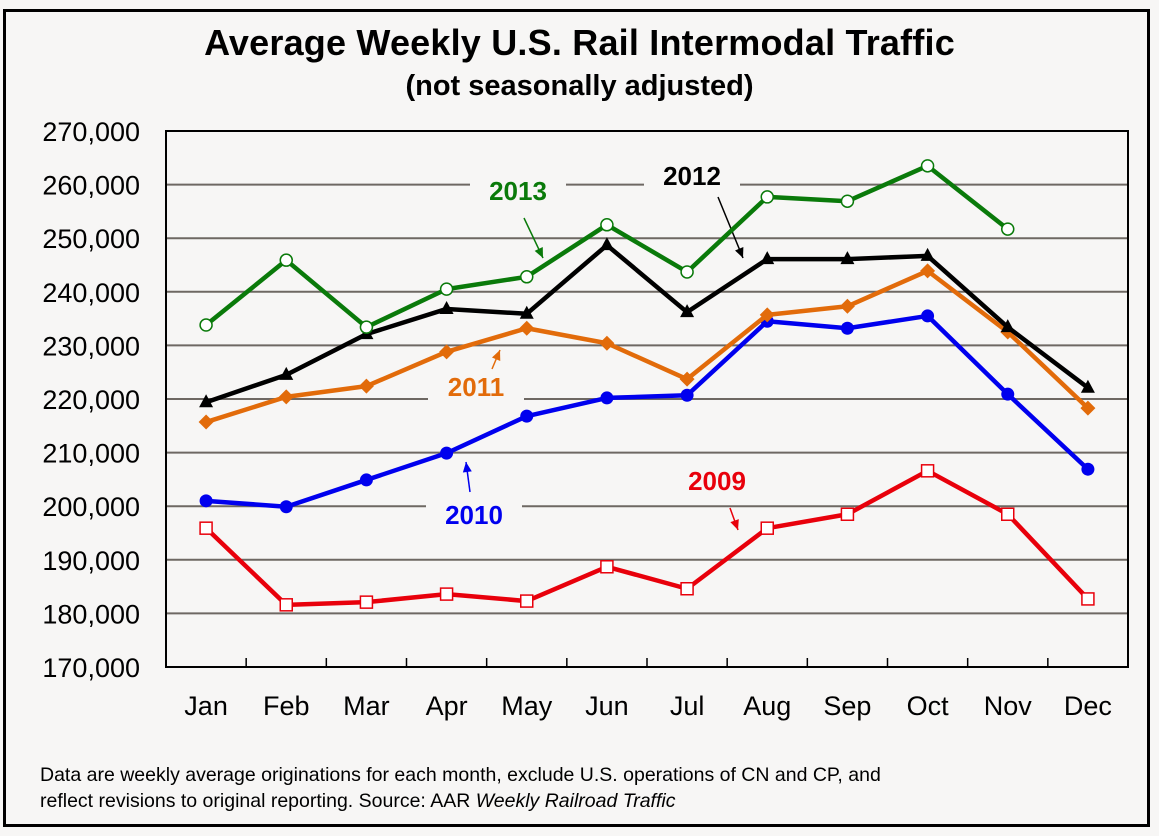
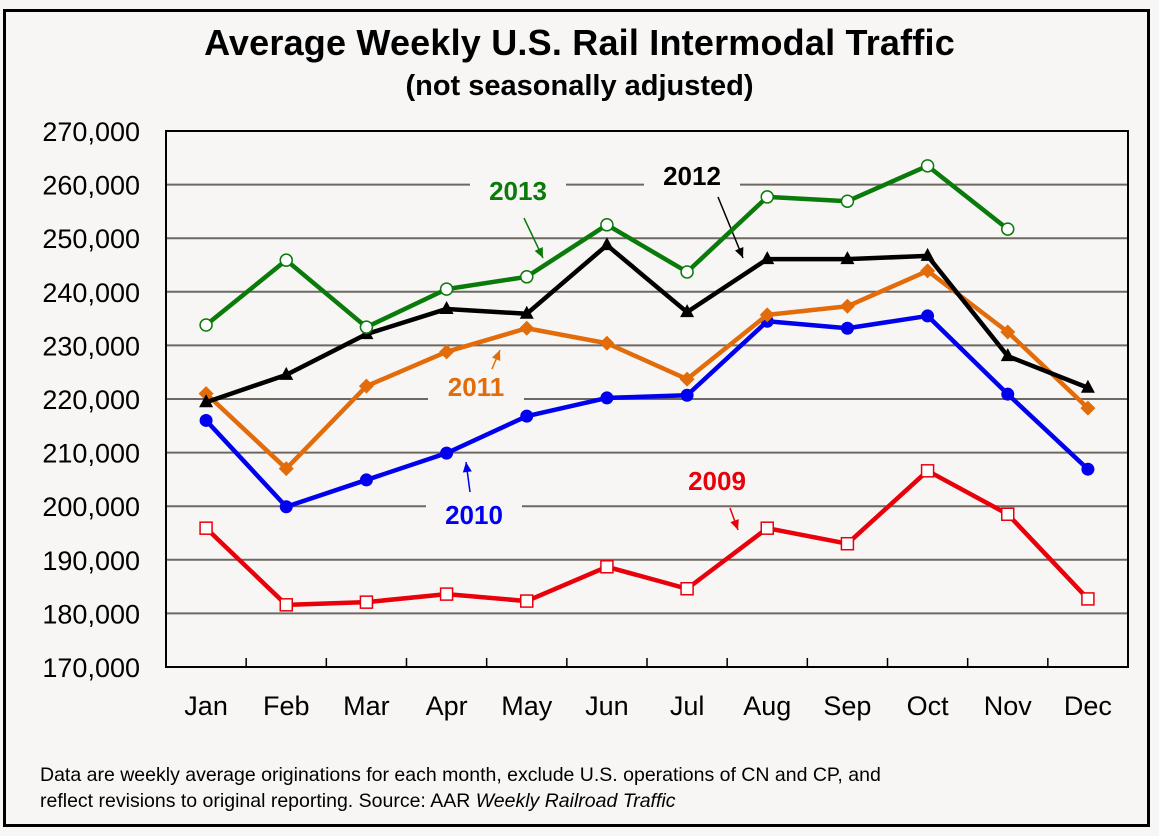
2010/Jan: 201000 -> 216000
2011/Jan: 216000 -> 221000
2011/Feb: 220000 -> 207000
2009/Sep: 198000 -> 193000
2012/Nov: 233000 -> 228000
